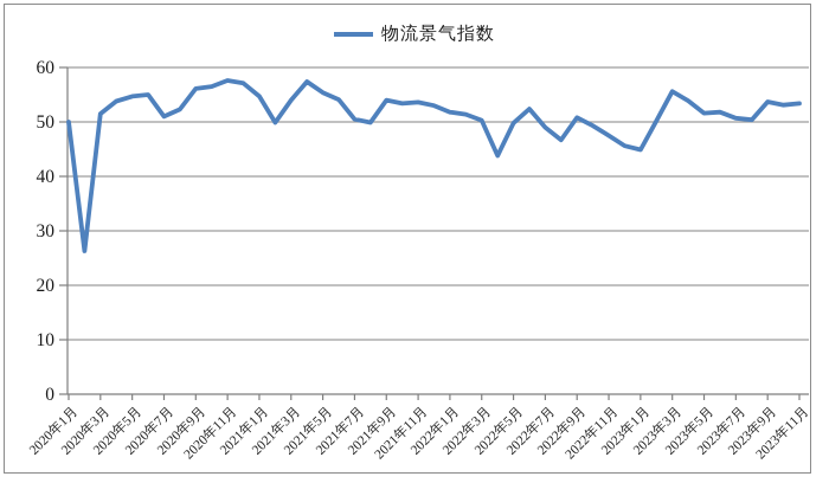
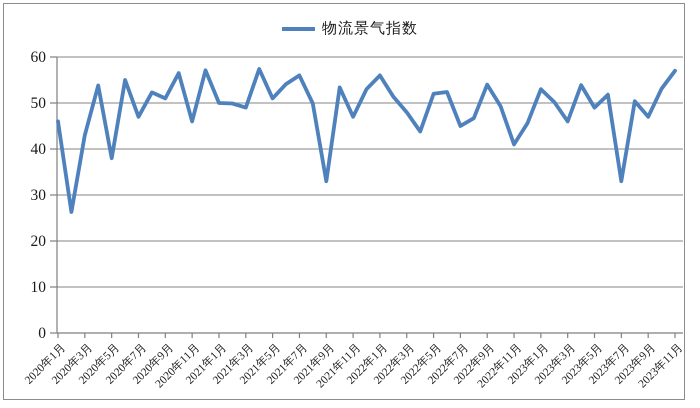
2020年1月: 50 -> 46
2020年3月: 52 -> 43
2020年5月: 55 -> 38
2020年7月: 51 -> 47
2020年9月: 56 -> 51
2020年11月: 58 -> 46
2021年1月: 55 -> 50
2021年3月: 54 -> 49
2021年5月: 55 -> 51
2021年7月: 50 -> 56
2021年9月: 54 -> 33
2021年11月: 54 -> 47
2022年1月: 52 -> 56
2022年3月: 50 -> 48
2022年5月: 50 -> 52
2022年7月: 49 -> 45
2022年9月: 51 -> 54
2022年11月: 48 -> 41
2023年1月: 45 -> 53
2023年3月: 56 -> 46
2023年5月: 52 -> 49
2023年7月: 51 -> 33
2023年9月: 54 -> 47
2023年11月: 53 -> 57
